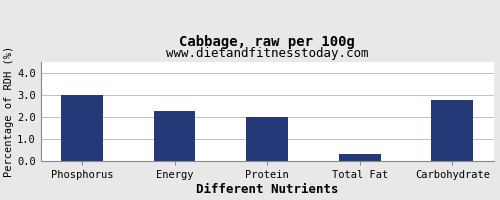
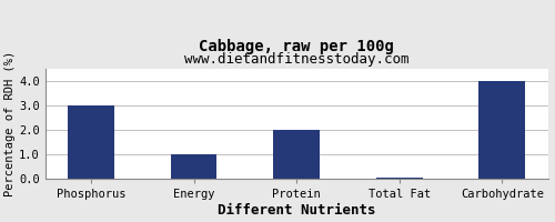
Energy: 2.30 -> 1.00
Total Fat: 0.30 -> 0.03
Carbohydrate: 2.80 -> 4.00
